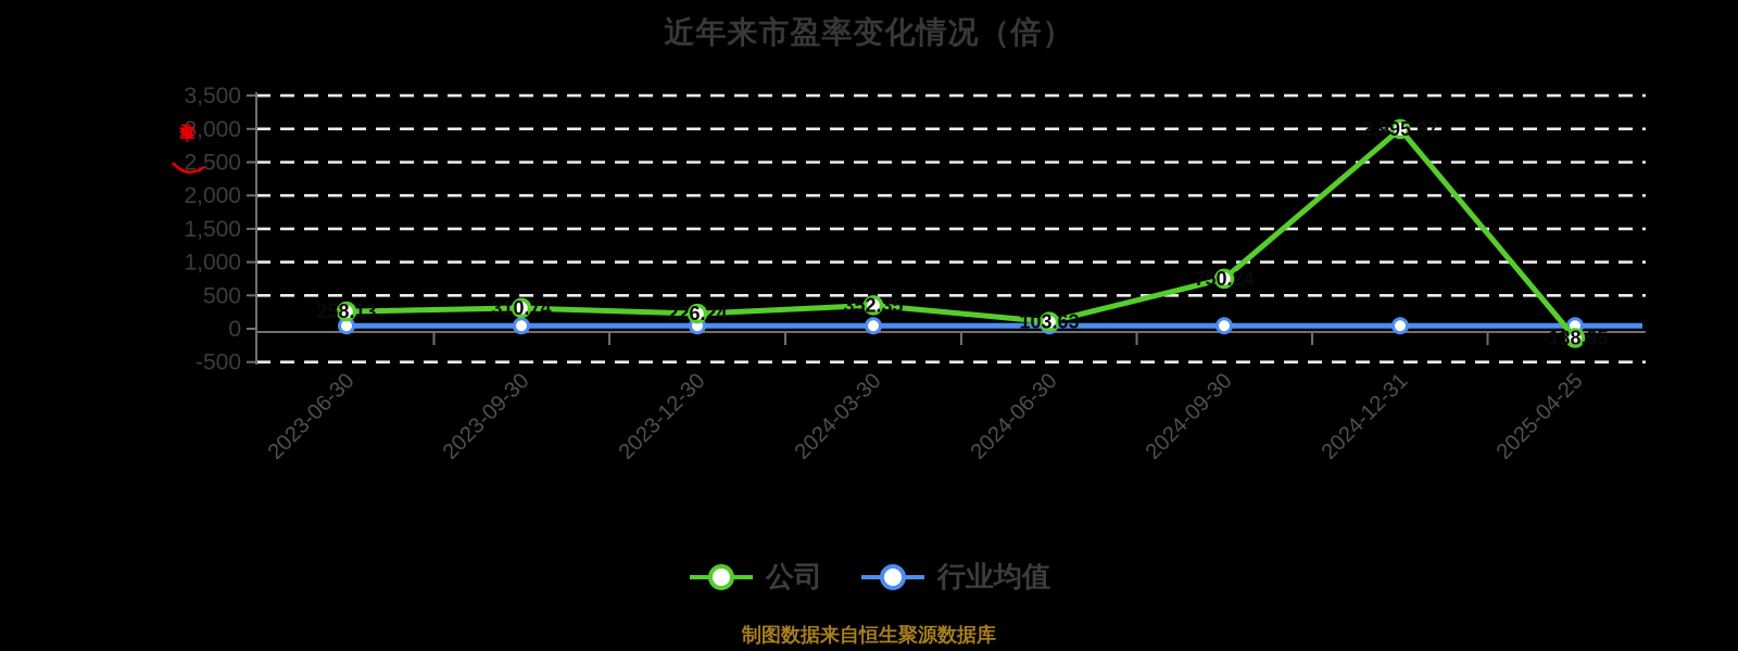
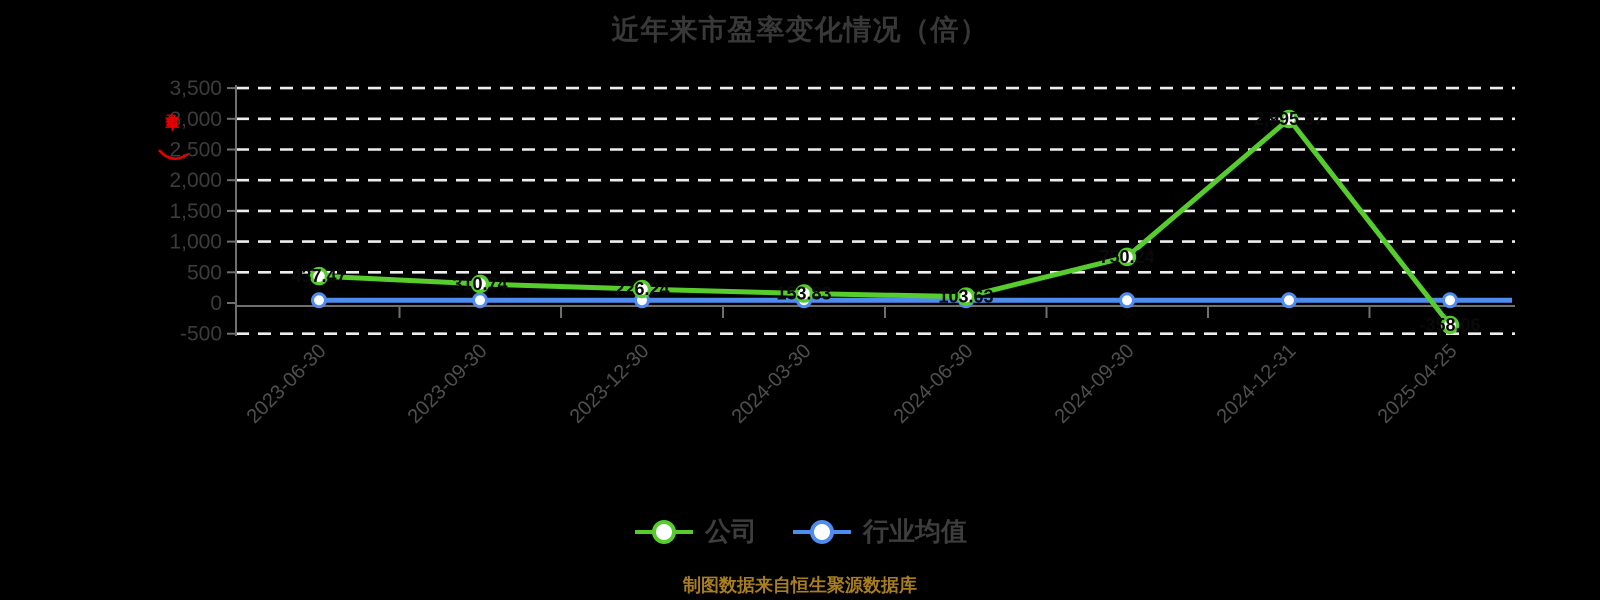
公司/2023-06-30: 258.13 -> 437.47
公司/2024-03-30: 352.35 -> 153.83
公司/2025-04-25: -138.95 -> -358.06
